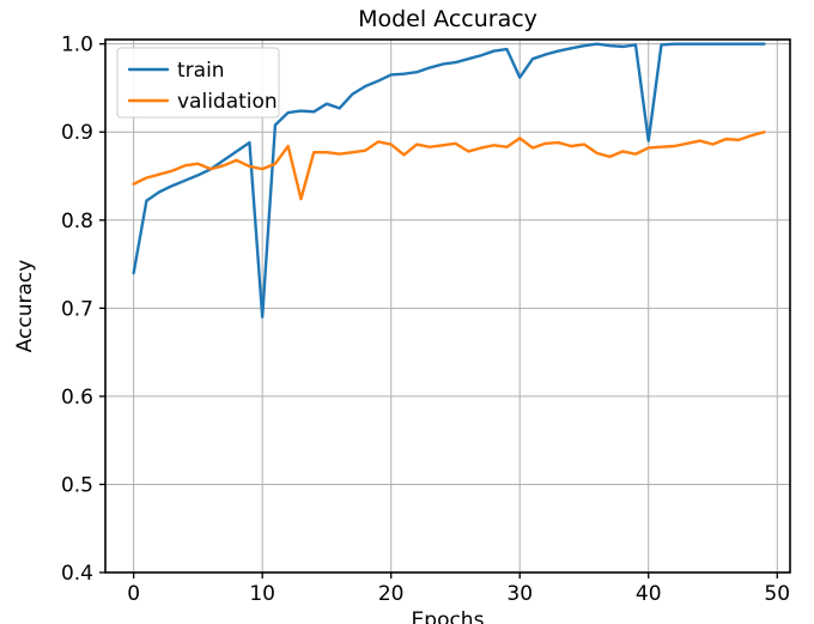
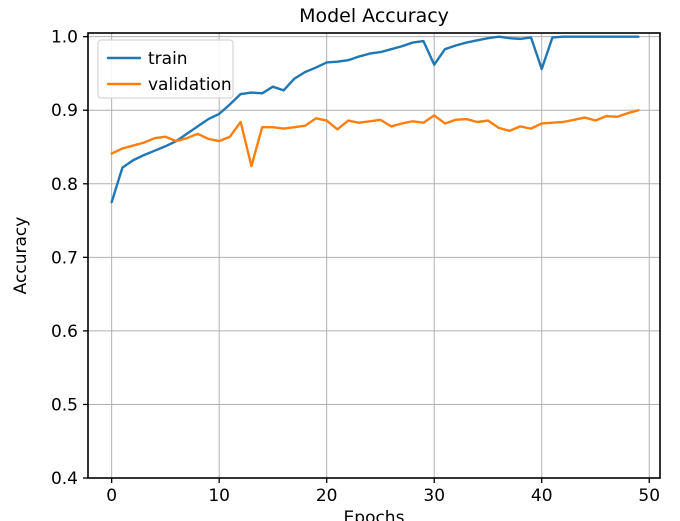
train/0: 0.74 -> 0.78
train/10: 0.69 -> 0.90
train/40: 0.89 -> 0.96
